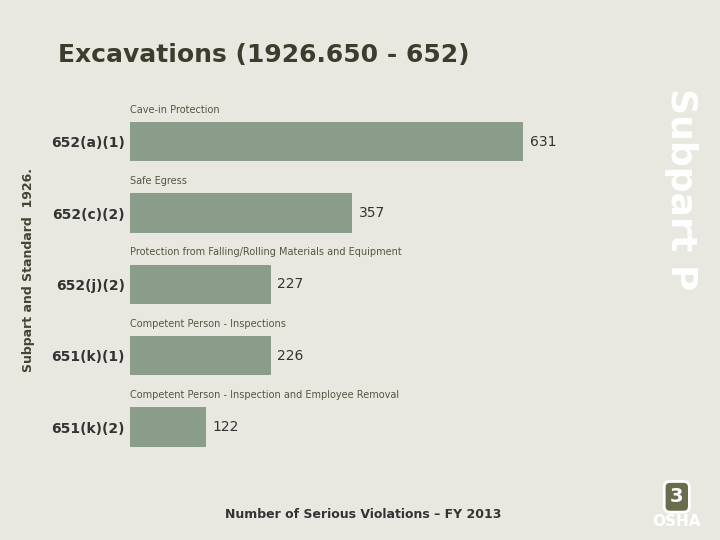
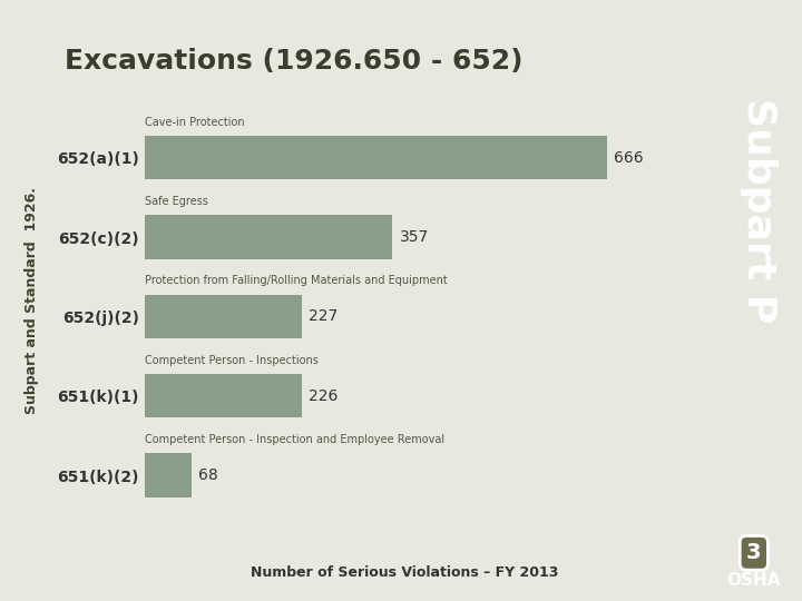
652(a)(1): 631 -> 666
651(k)(2): 122 -> 68
